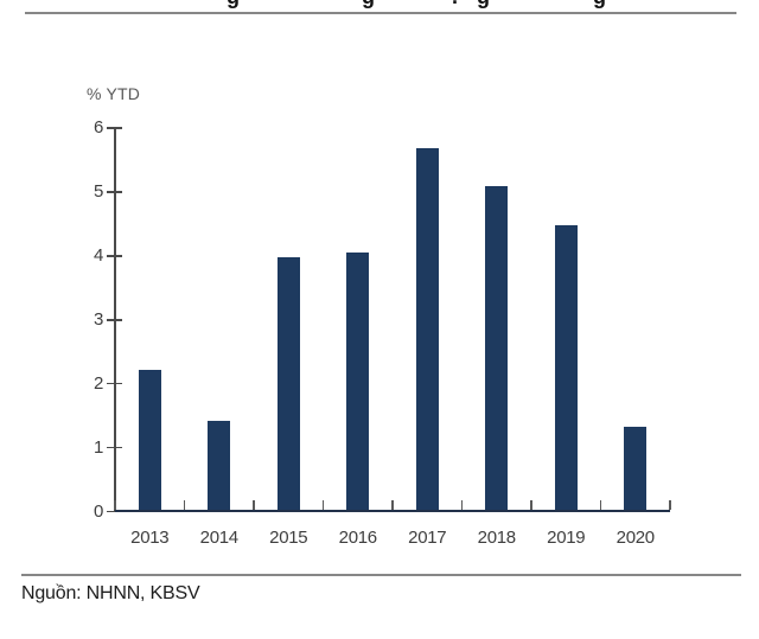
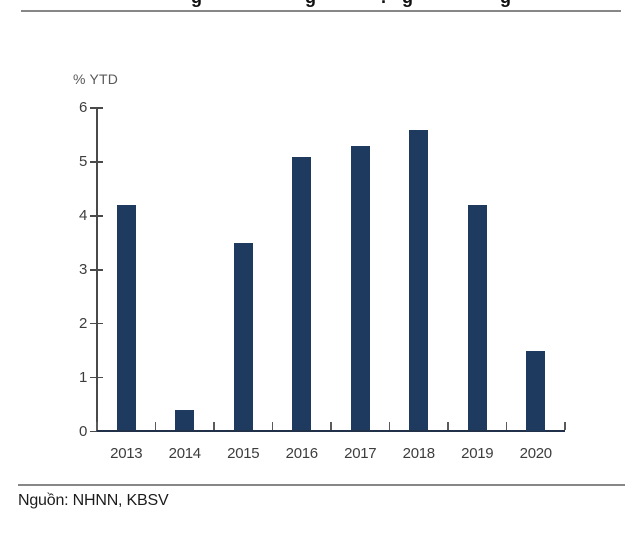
2013: 2.2 -> 4.2
2014: 1.4 -> 0.4
2015: 4.0 -> 3.5
2016: 4.1 -> 5.1
2017: 5.7 -> 5.3
2018: 5.1 -> 5.6
2019: 4.5 -> 4.2
2020: 1.3 -> 1.5
